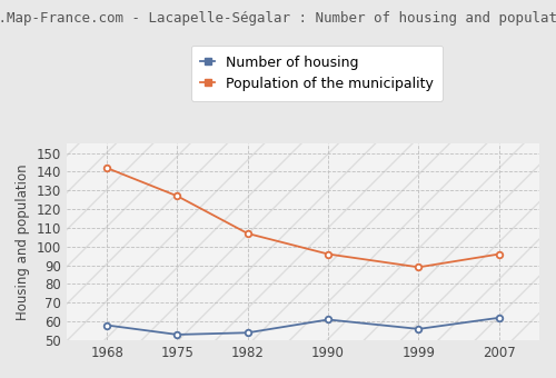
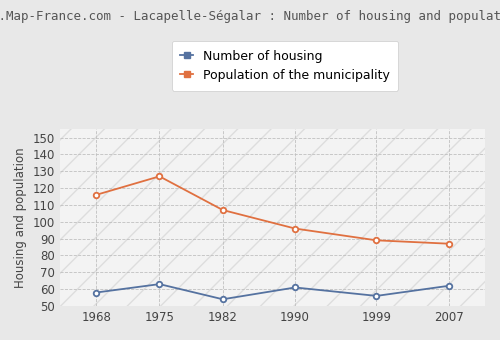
Population of the municipality/1968: 142 -> 116
Number of housing/1975: 53 -> 63
Population of the municipality/2007: 96 -> 87
